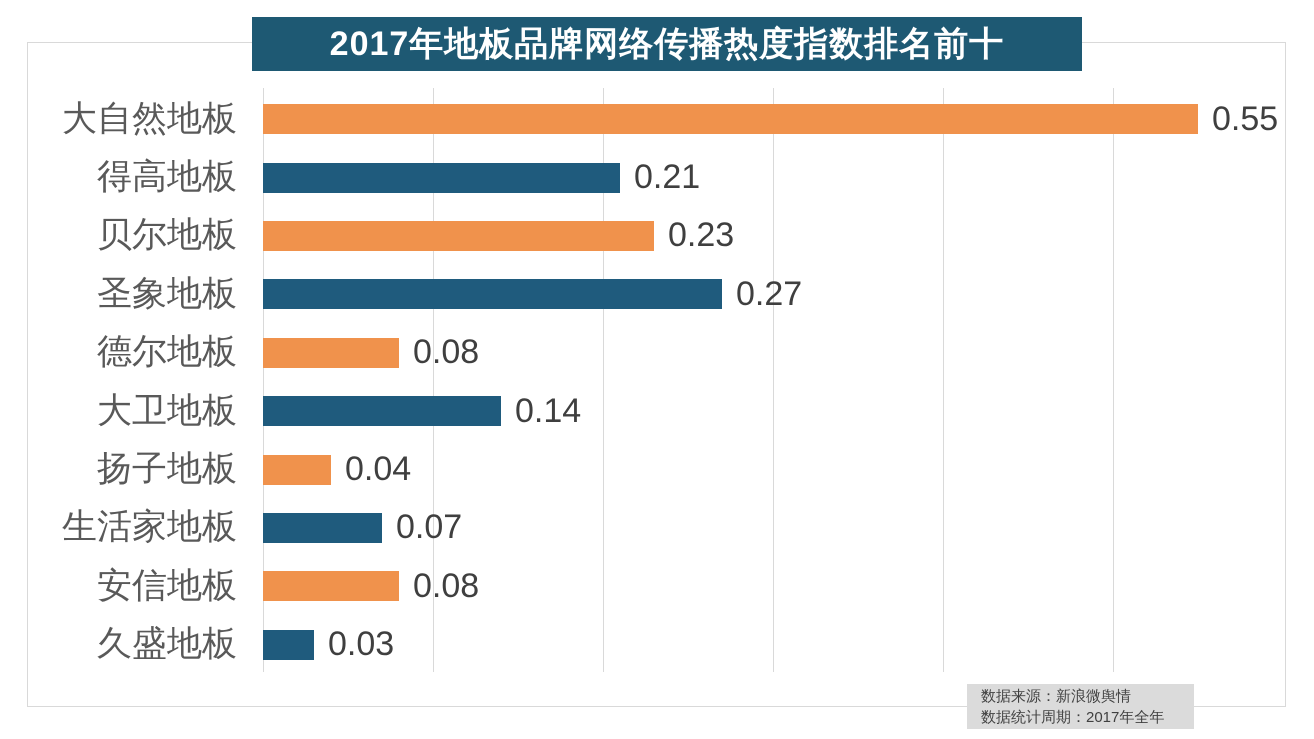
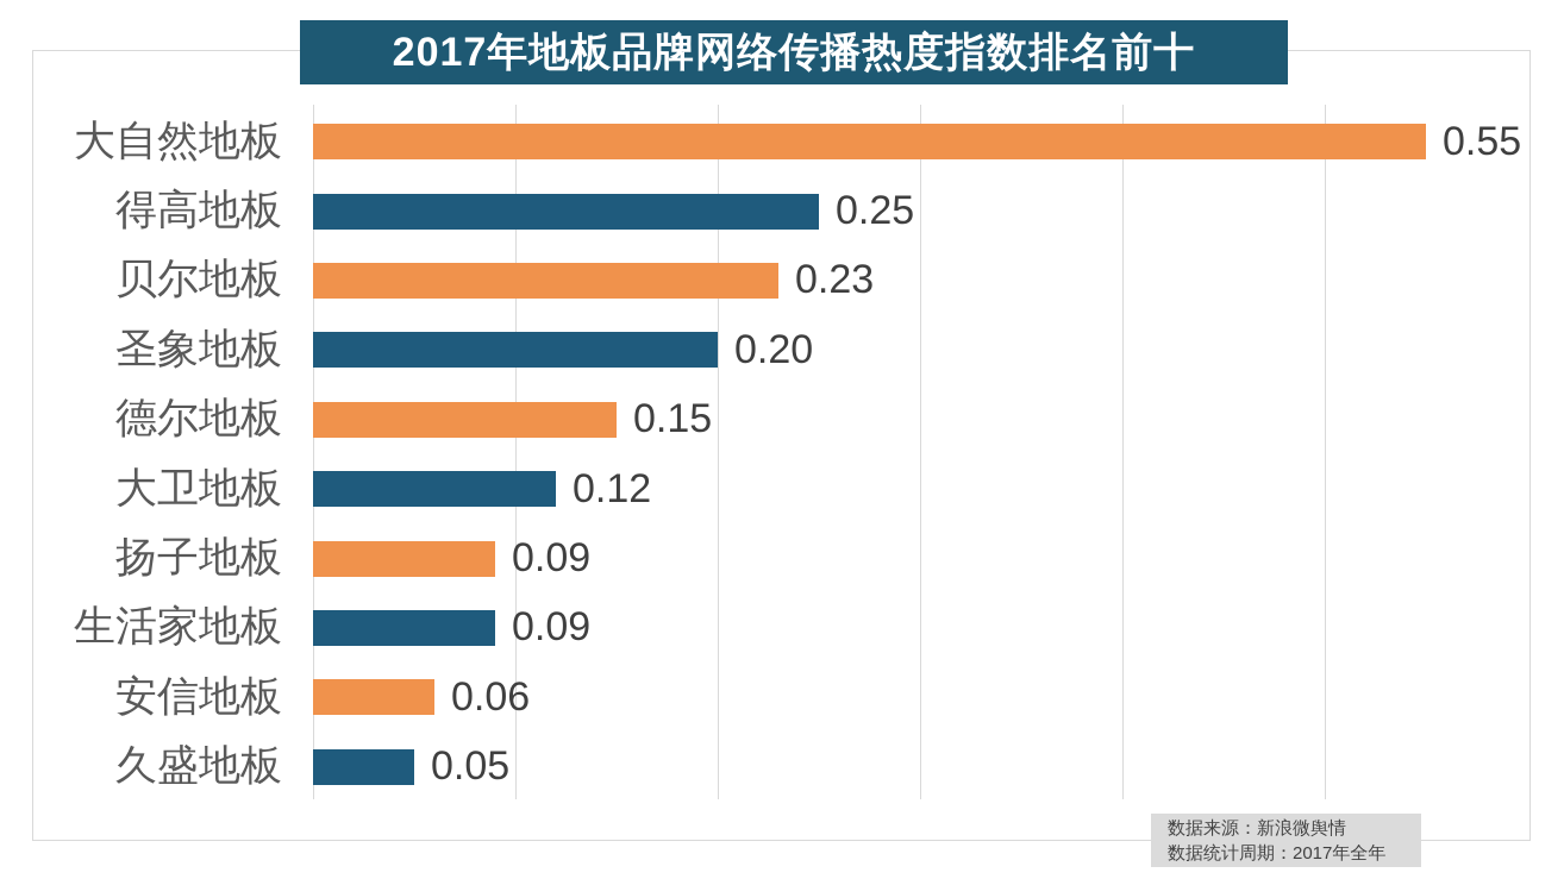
得高地板: 0.21 -> 0.25
圣象地板: 0.27 -> 0.20
德尔地板: 0.08 -> 0.15
大卫地板: 0.14 -> 0.12
扬子地板: 0.04 -> 0.09
生活家地板: 0.07 -> 0.09
安信地板: 0.08 -> 0.06
久盛地板: 0.03 -> 0.05
